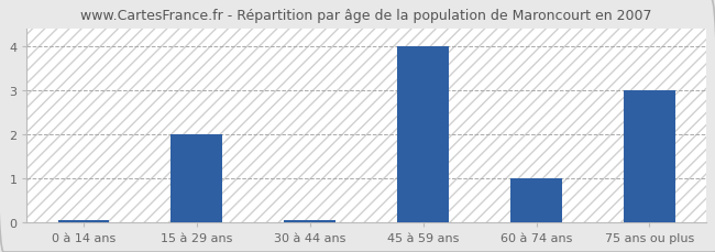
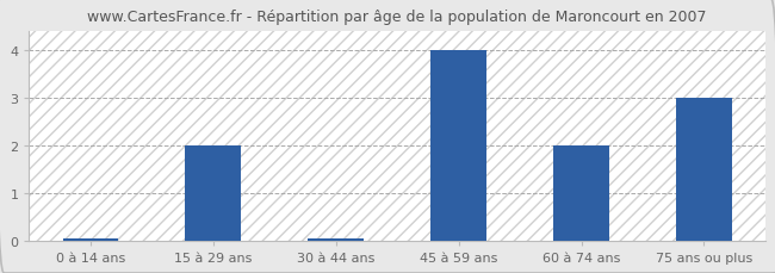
60 à 74 ans: 1.00 -> 2.00
